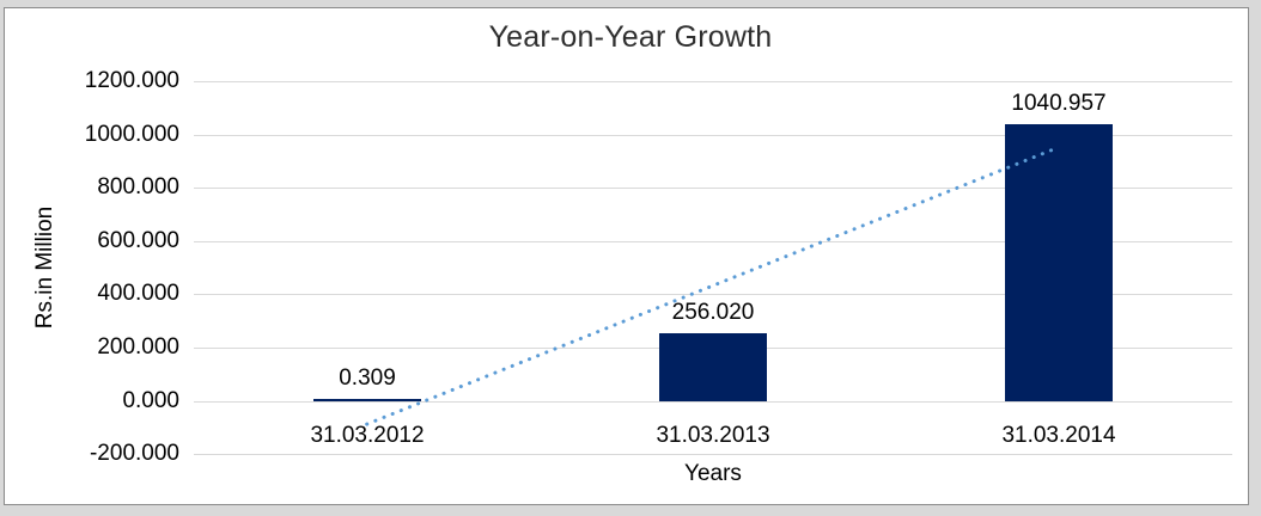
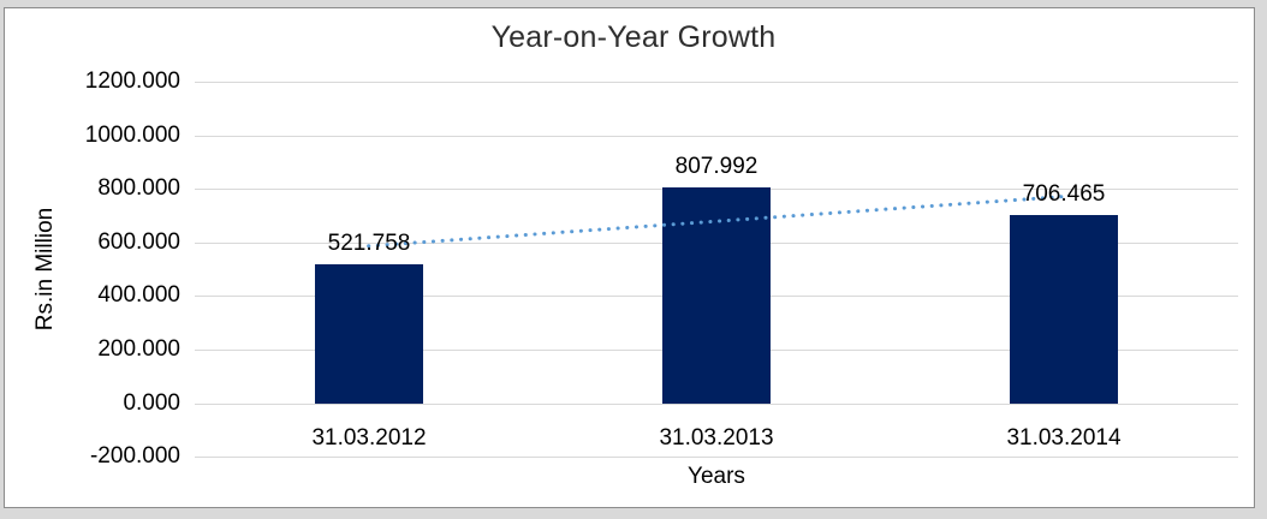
31.03.2012: 0.309 -> 521.758
31.03.2013: 256.020 -> 807.992
31.03.2014: 1040.957 -> 706.465
